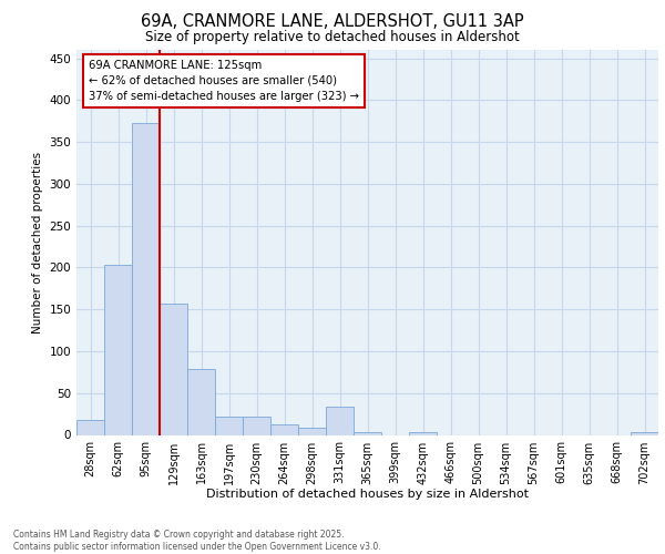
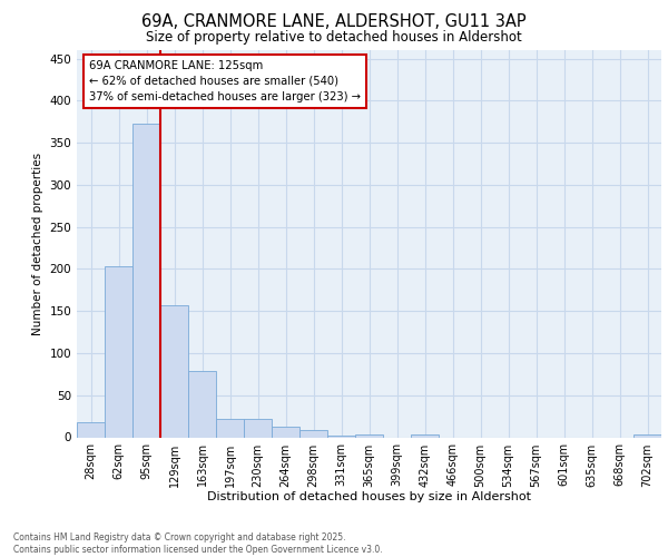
331sqm: 34 -> 2
